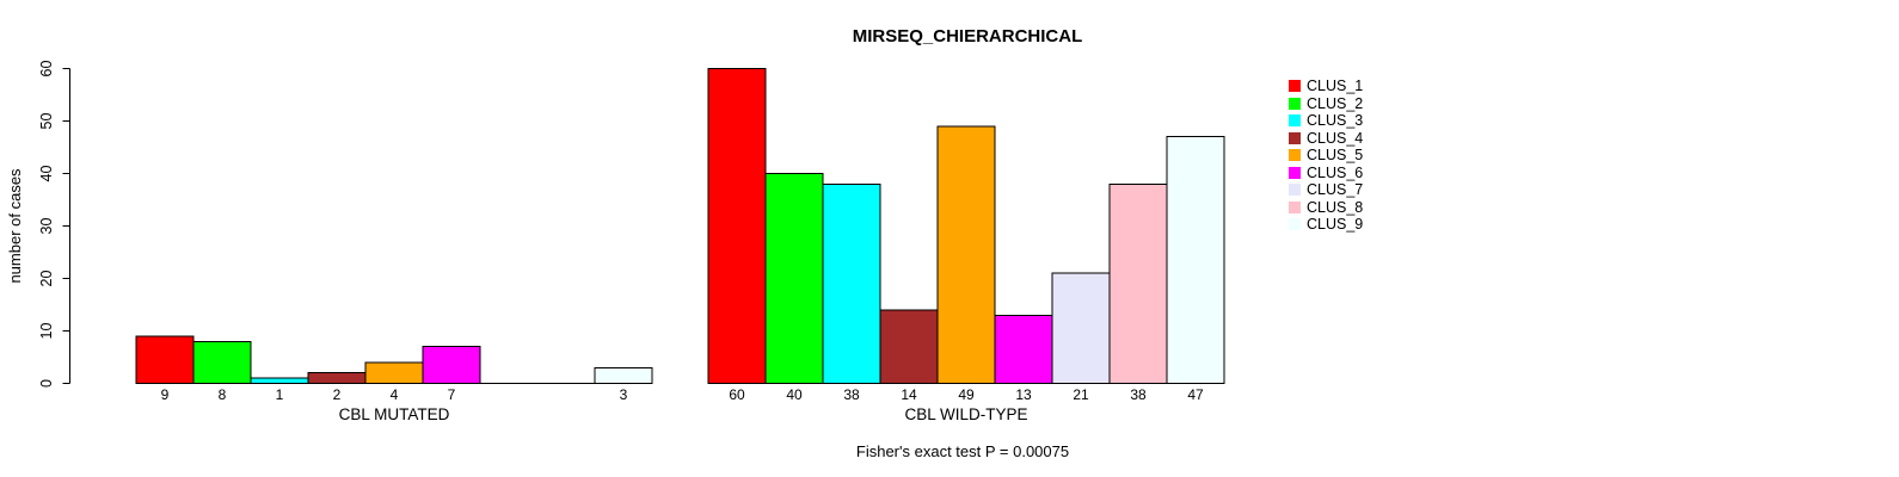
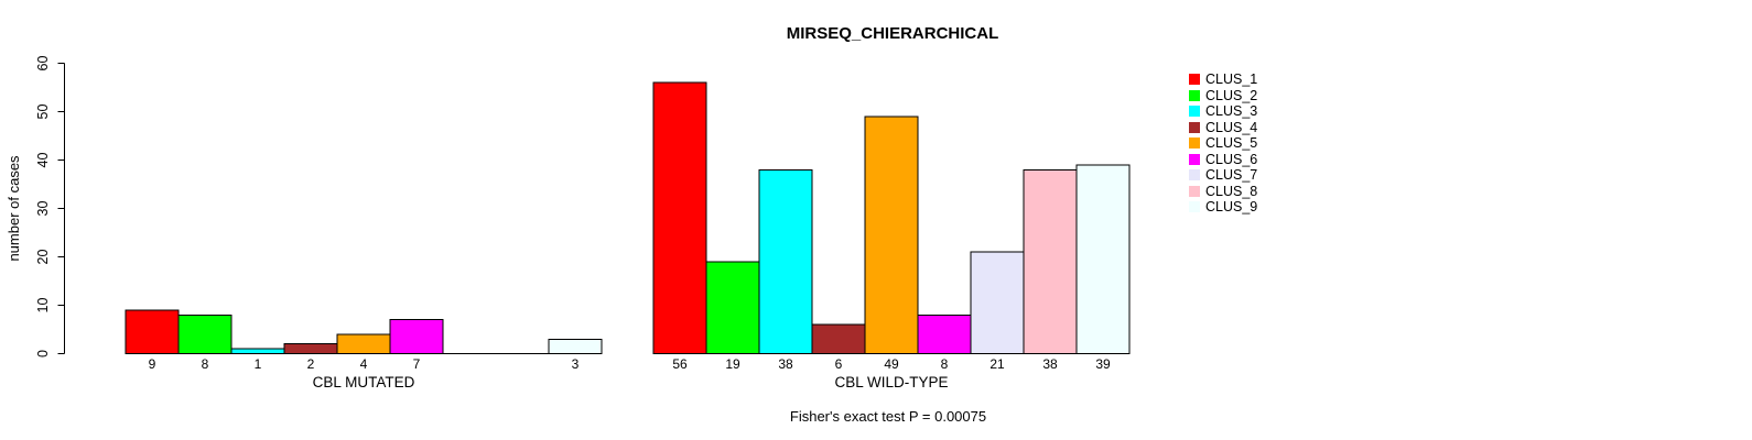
CLUS_1/CBL WILD-TYPE: 60 -> 56
CLUS_2/CBL WILD-TYPE: 40 -> 19
CLUS_4/CBL WILD-TYPE: 14 -> 6
CLUS_6/CBL WILD-TYPE: 13 -> 8
CLUS_9/CBL WILD-TYPE: 47 -> 39
